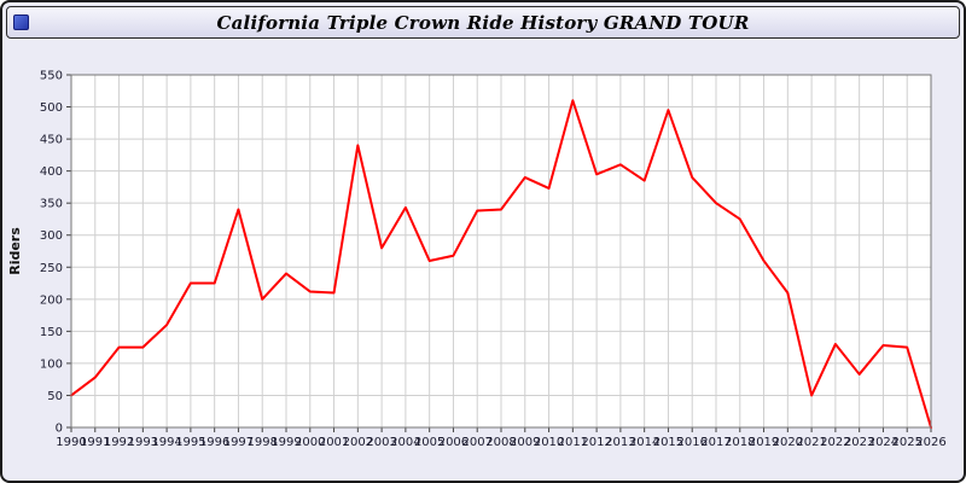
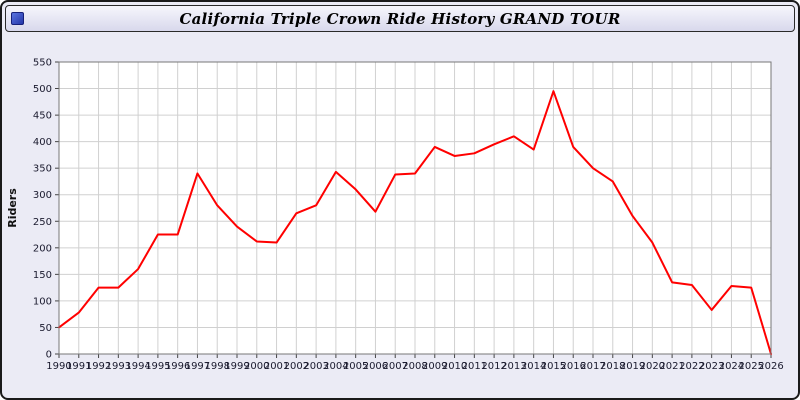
1998: 200 -> 280
2002: 440 -> 260
2005: 260 -> 310
2011: 510 -> 380
2021: 50 -> 140
